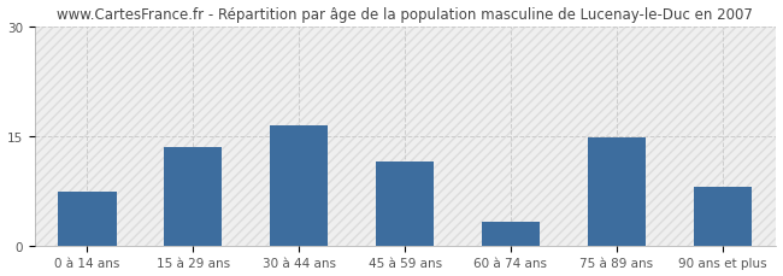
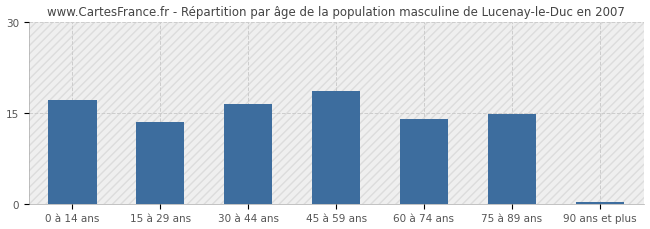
0 à 14 ans: 7.4 -> 17.0
45 à 59 ans: 11.4 -> 18.5
60 à 74 ans: 3.2 -> 14.0
90 ans et plus: 8.0 -> 0.3
